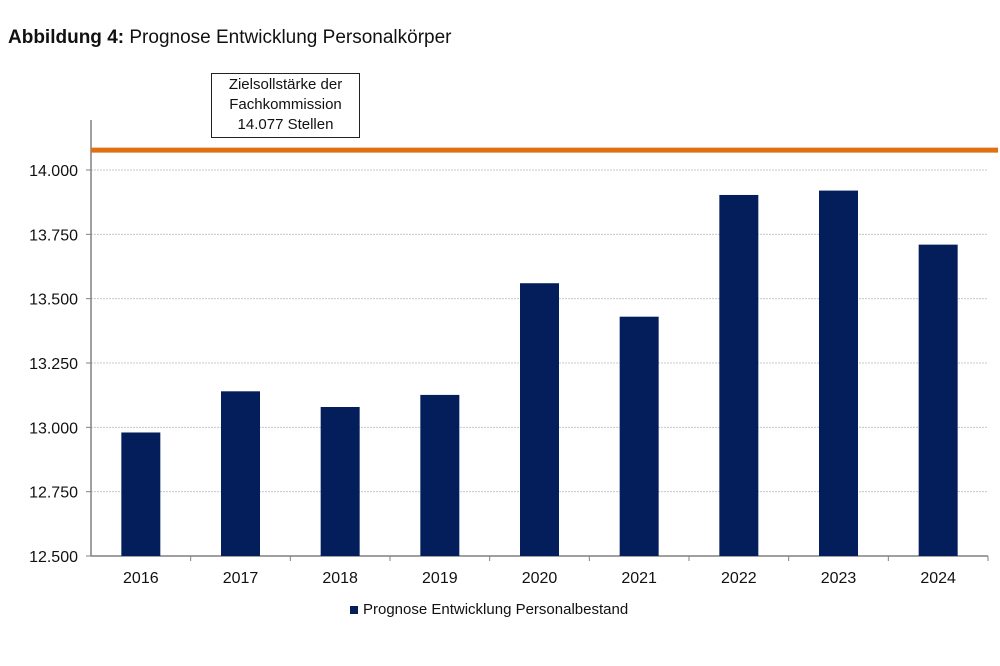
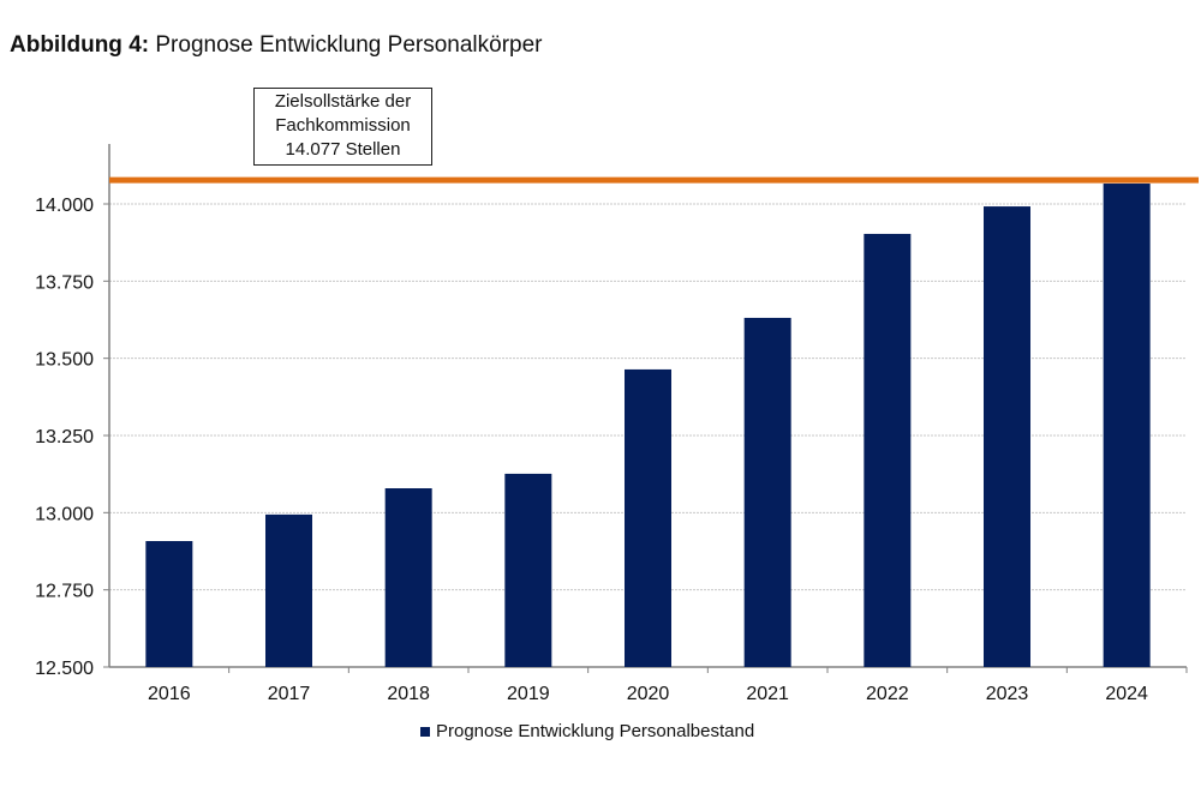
2016: 12980 -> 12910
2017: 13140 -> 12990
2020: 13560 -> 13460
2021: 13430 -> 13630
2023: 13920 -> 13990
2024: 13710 -> 14070
